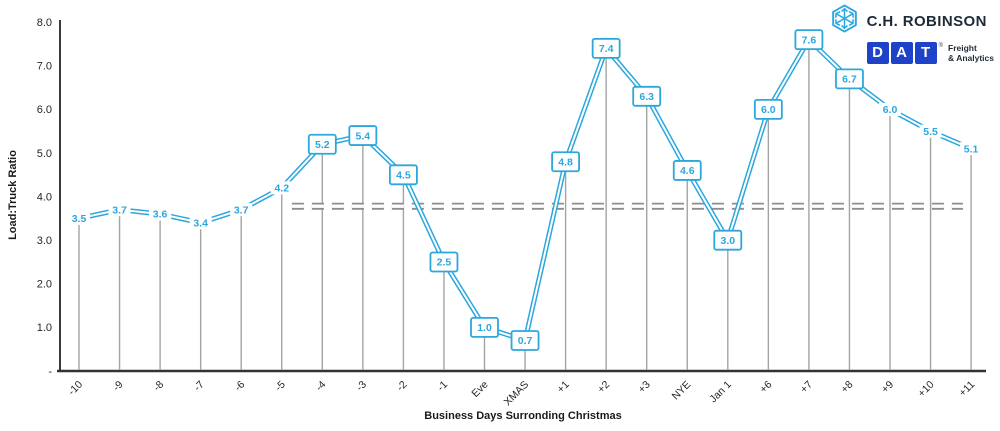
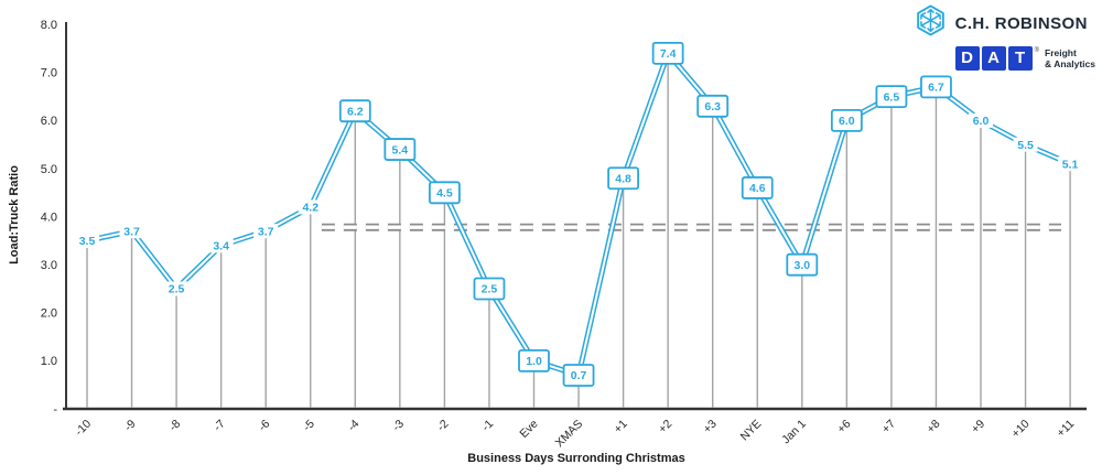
-8: 3.6 -> 2.5
-4: 5.2 -> 6.2
+7: 7.6 -> 6.5
